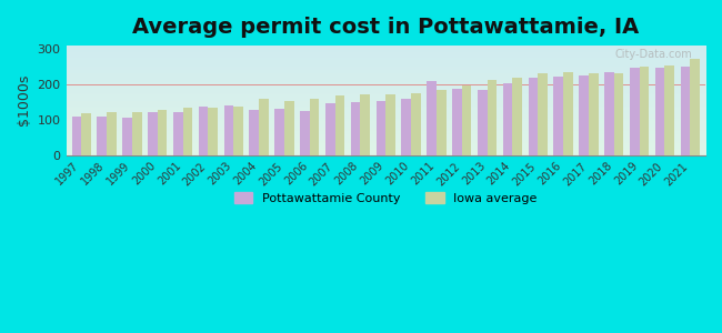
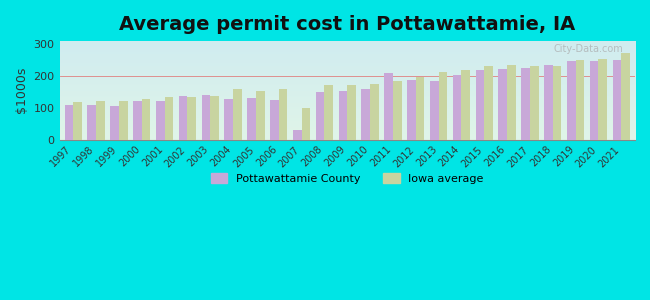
Pottawattamie County/2007: 145 -> 30
Iowa average/2007: 168 -> 100
